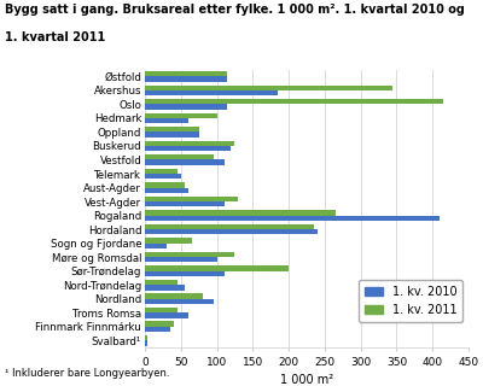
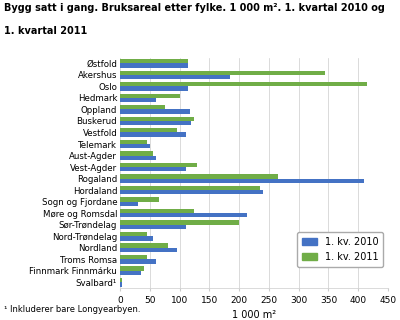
1. kv. 2010/Oppland: 75 -> 118
1. kv. 2010/Møre og Romsdal: 100 -> 214
